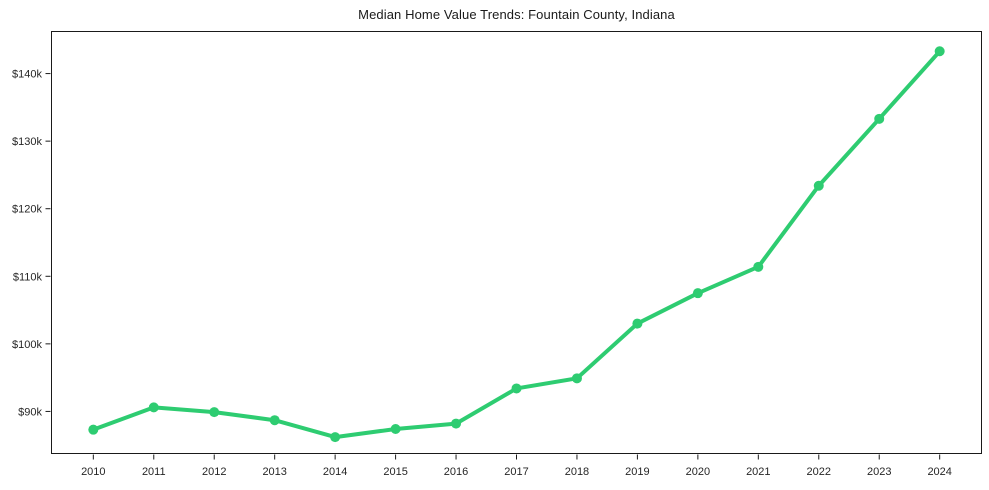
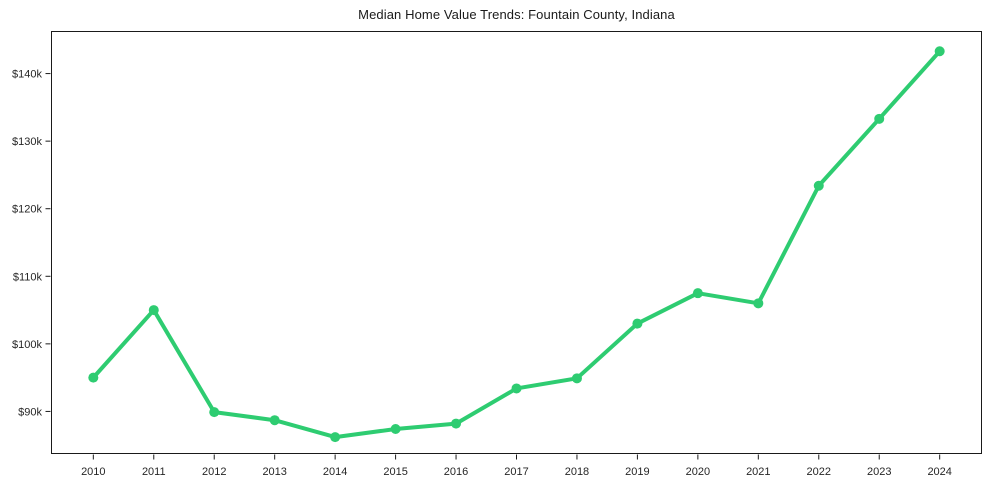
2010: $87k -> $95k
2011: $91k -> $105k
2021: $111k -> $106k
